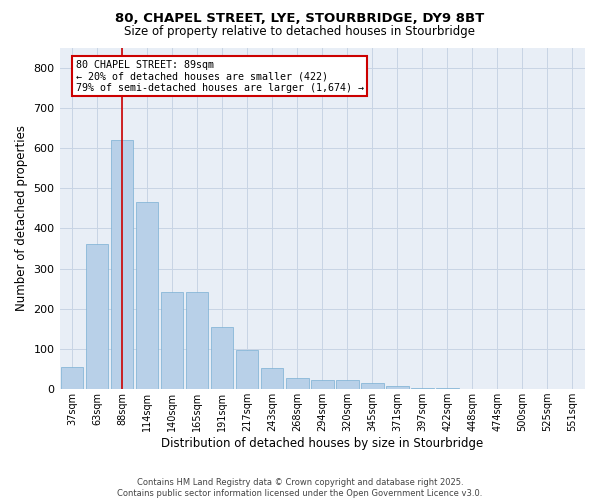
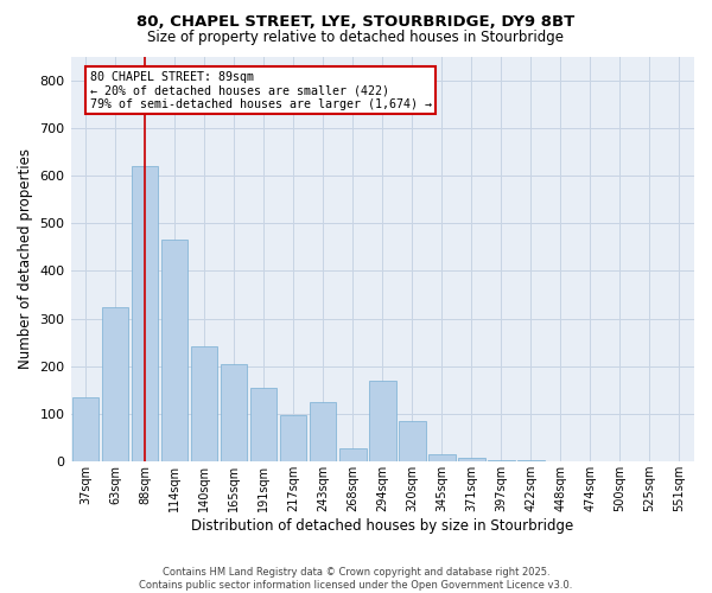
37sqm: 55 -> 135
63sqm: 360 -> 325
165sqm: 242 -> 205
243sqm: 52 -> 125
294sqm: 24 -> 170
320sqm: 22 -> 85
